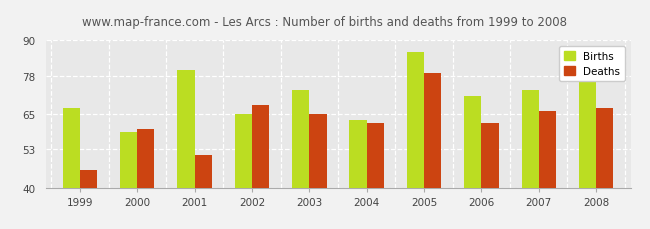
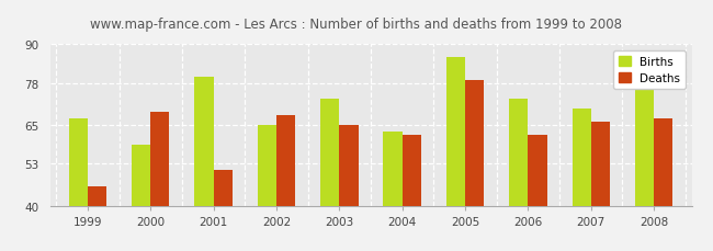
Deaths/2000: 60 -> 69
Births/2006: 71 -> 73
Births/2007: 73 -> 70
